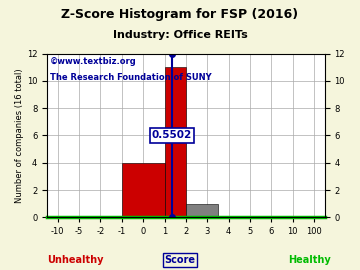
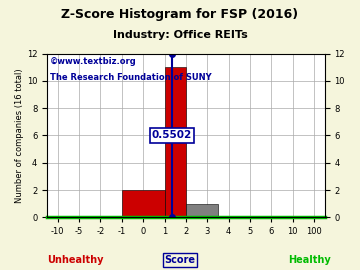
0: 4 -> 2
